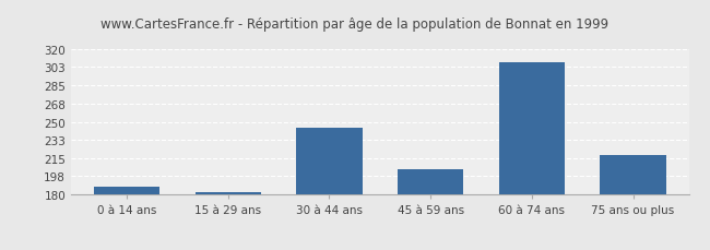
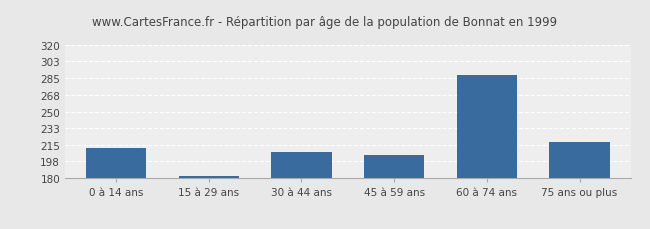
0 à 14 ans: 188 -> 212
30 à 44 ans: 244 -> 208
60 à 74 ans: 307 -> 288
